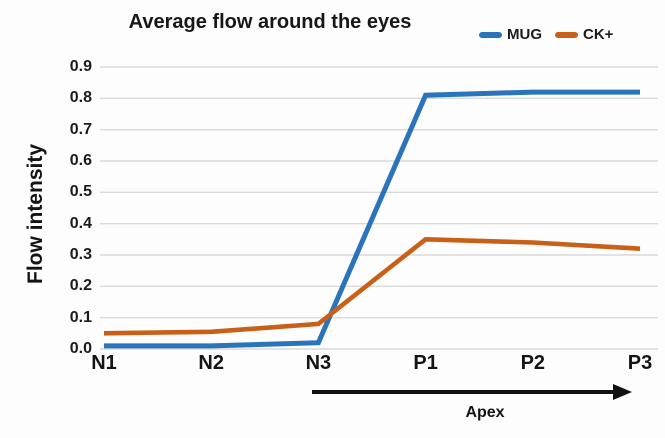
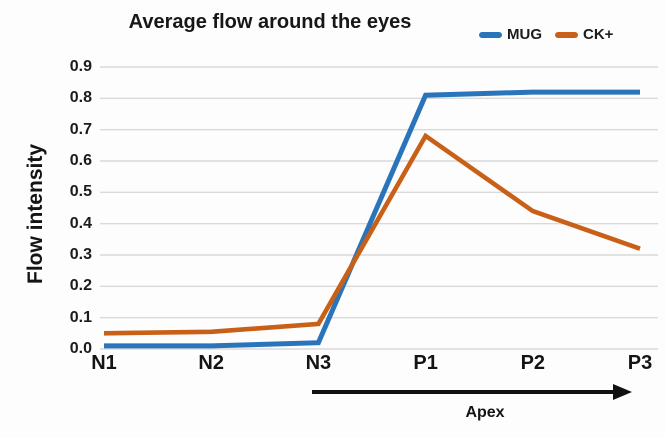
CK+/P1: 0.35 -> 0.68
CK+/P2: 0.34 -> 0.44
